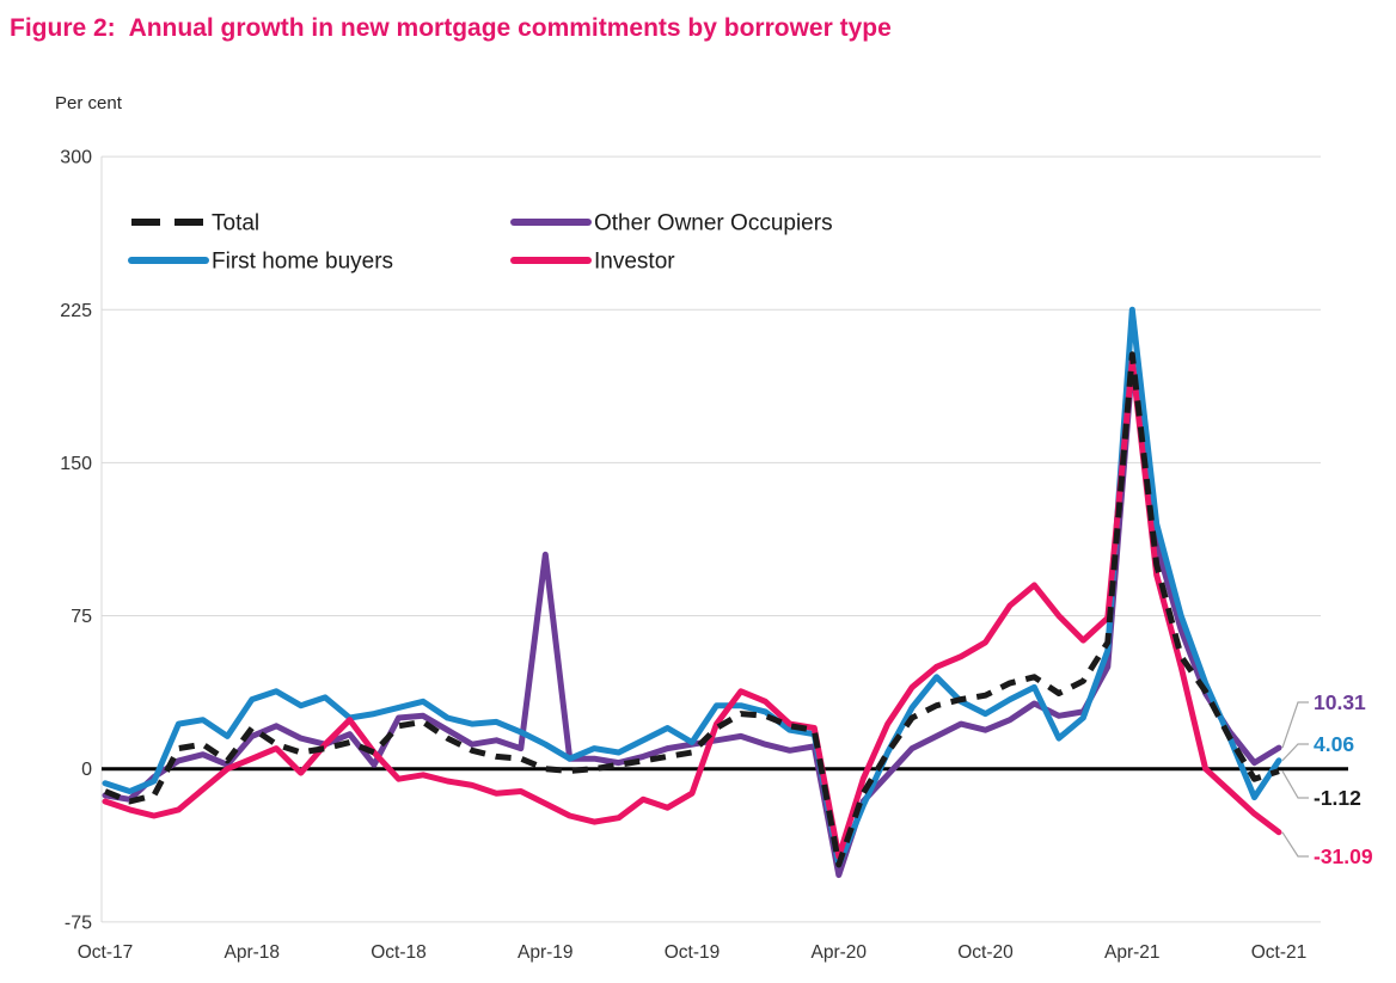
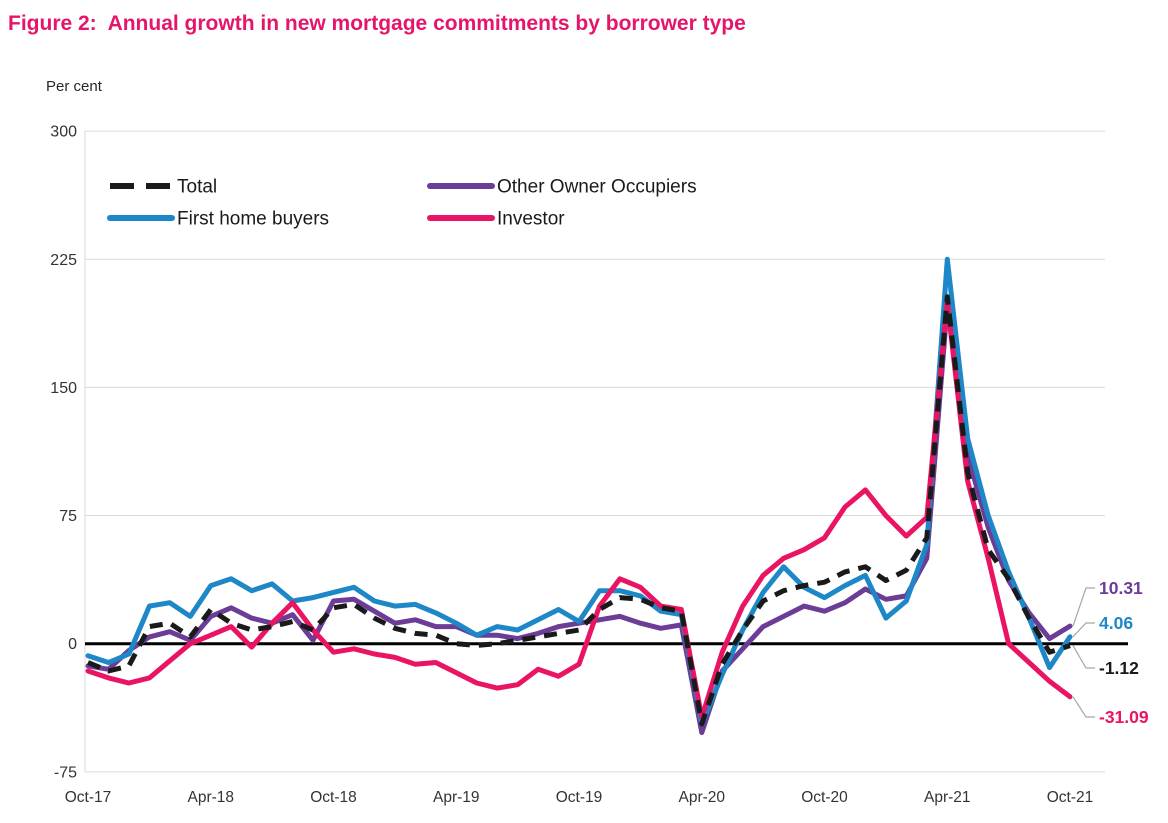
Other Owner Occupiers/Apr-19: 105 -> 10
